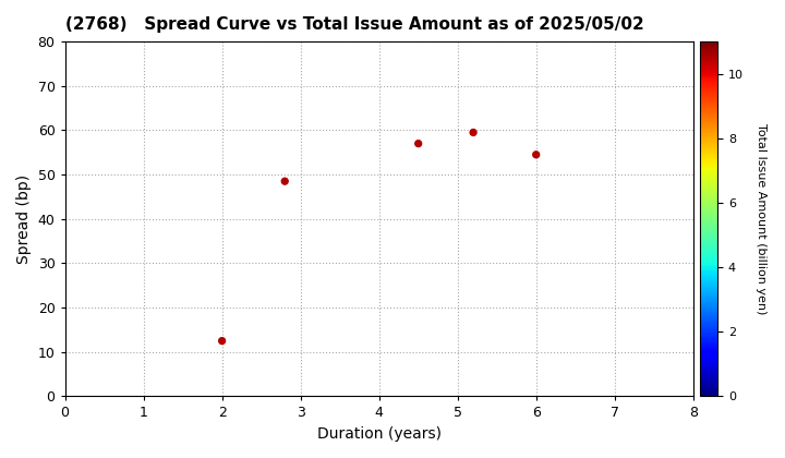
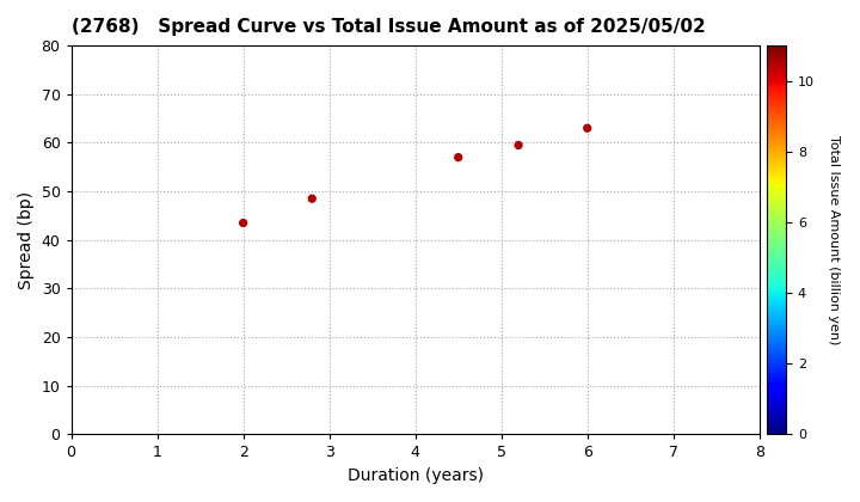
2: 12.5 -> 43.5
6: 54.5 -> 63.0
